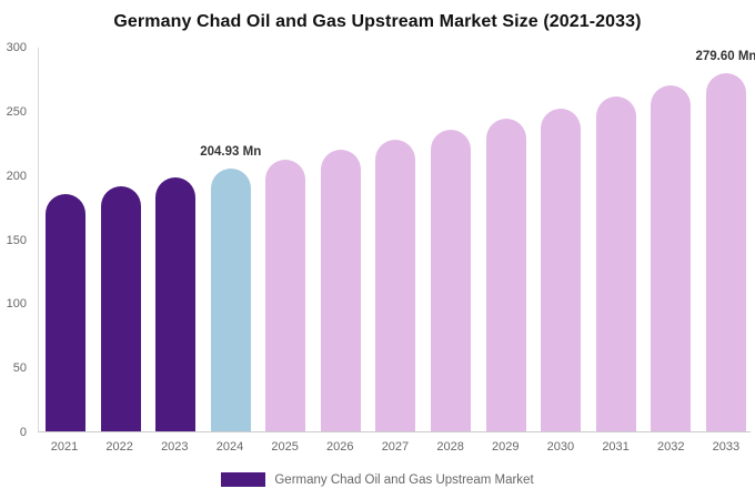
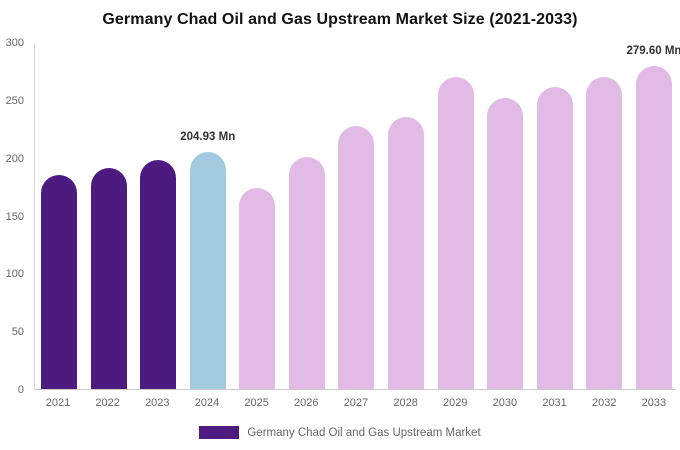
2025: 212 -> 174
2026: 220 -> 201
2029: 244 -> 270
